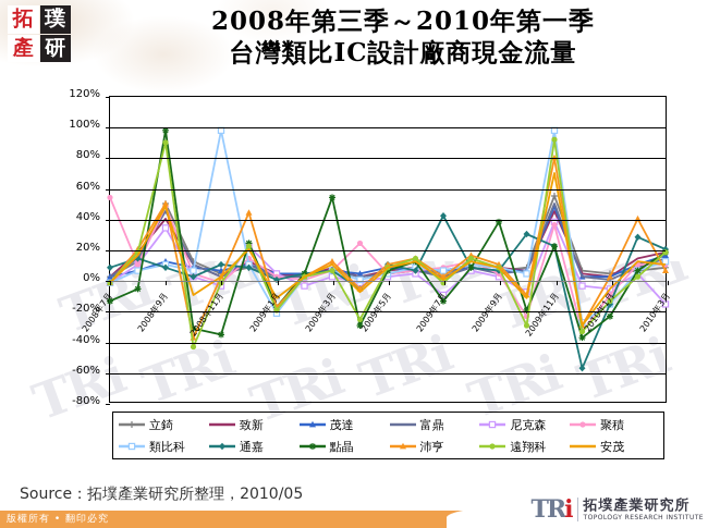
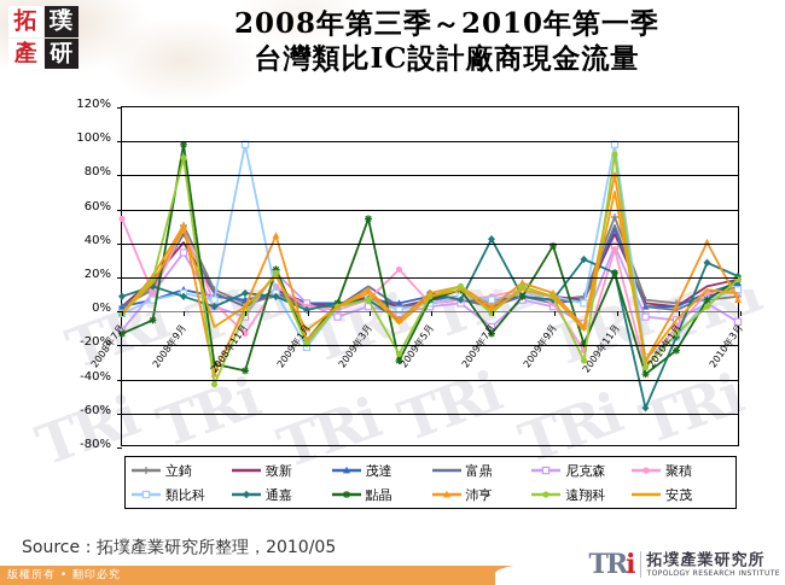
尼克森/2008年7月: -2% -> -12%
聚積/2008年11月: -2% -> -14%
富鼎/2009年3月: 6% -> 14%
尼克森/2010年3月: -16% -> -7%
